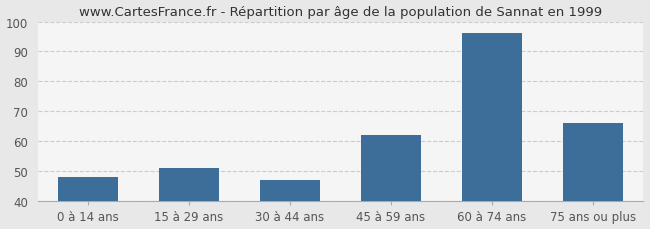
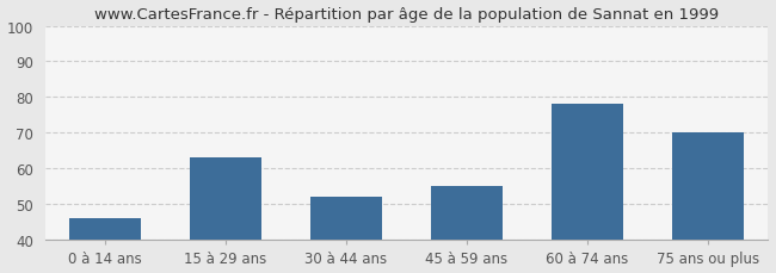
0 à 14 ans: 48 -> 46
15 à 29 ans: 51 -> 63
30 à 44 ans: 47 -> 52
45 à 59 ans: 62 -> 55
60 à 74 ans: 96 -> 78
75 ans ou plus: 66 -> 70
